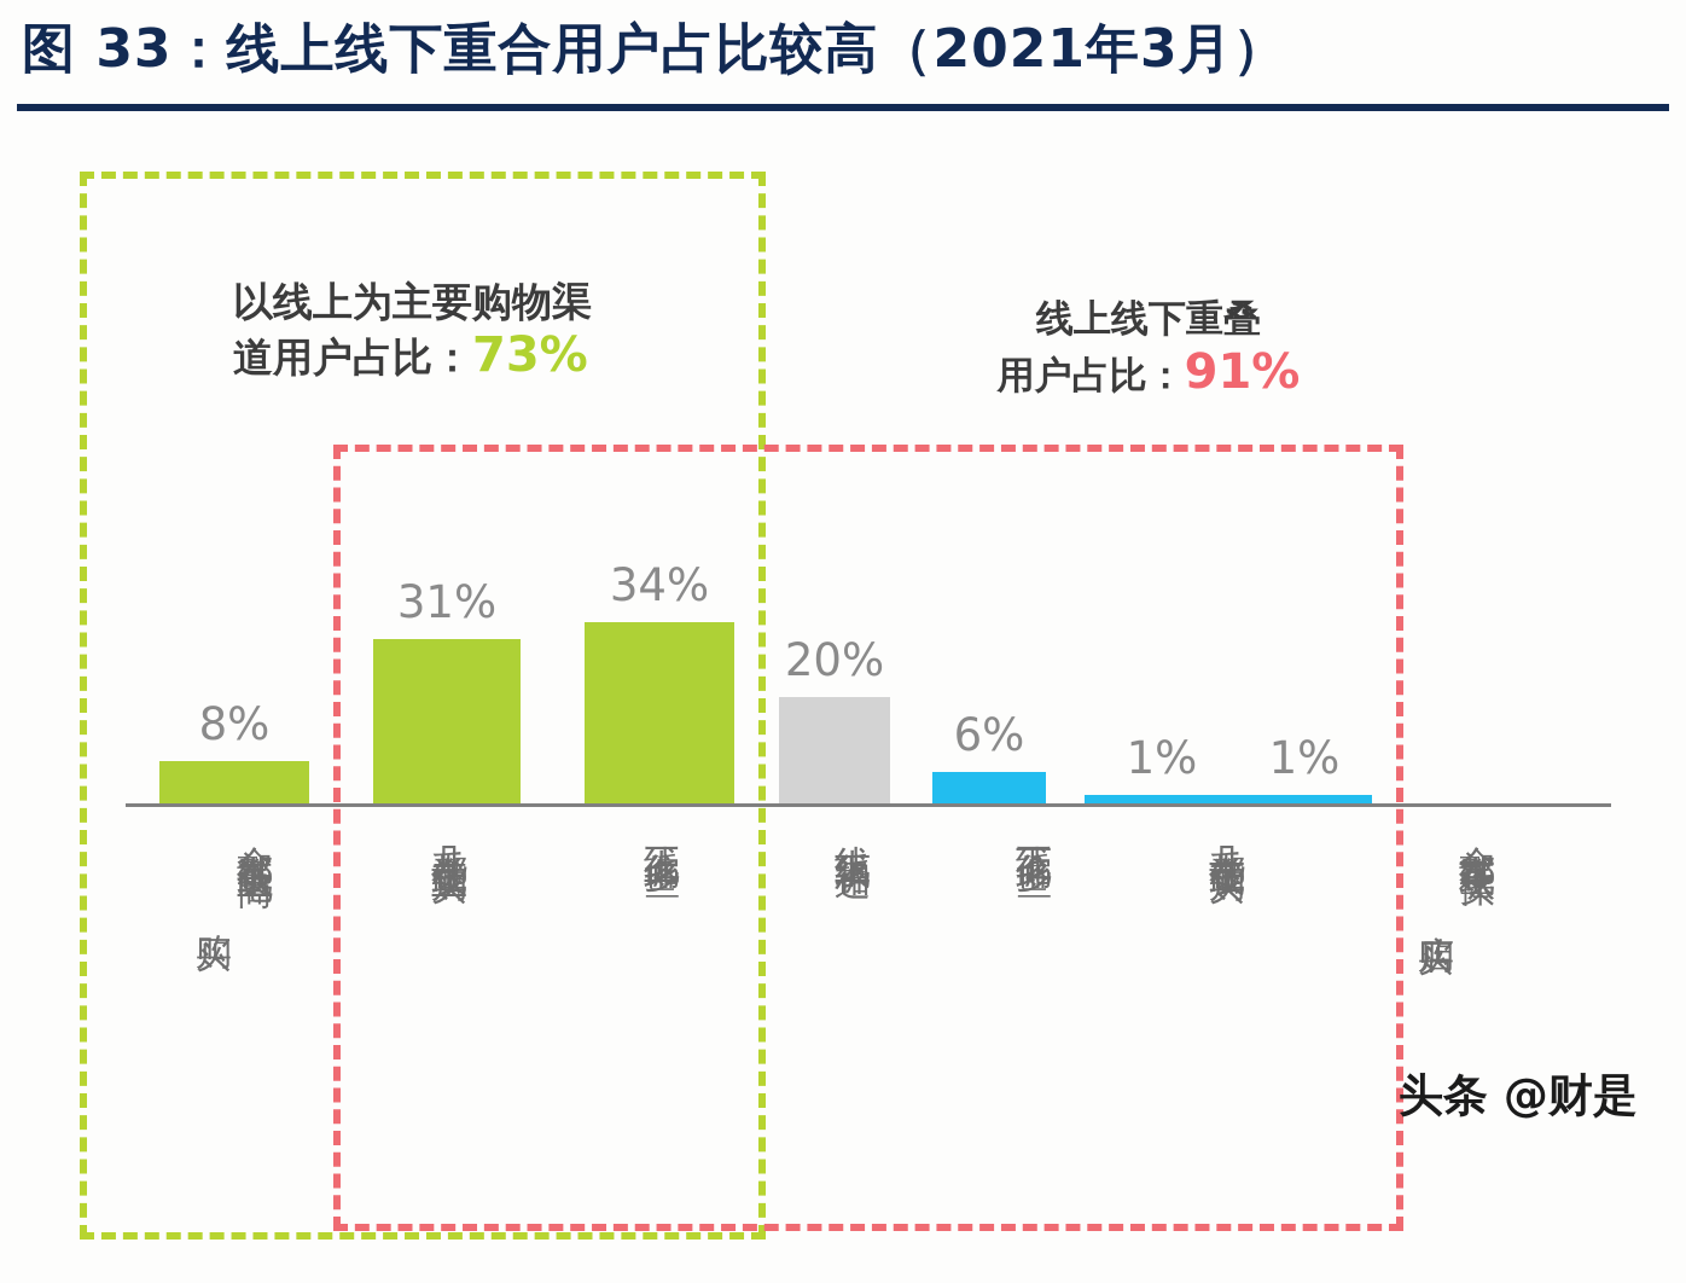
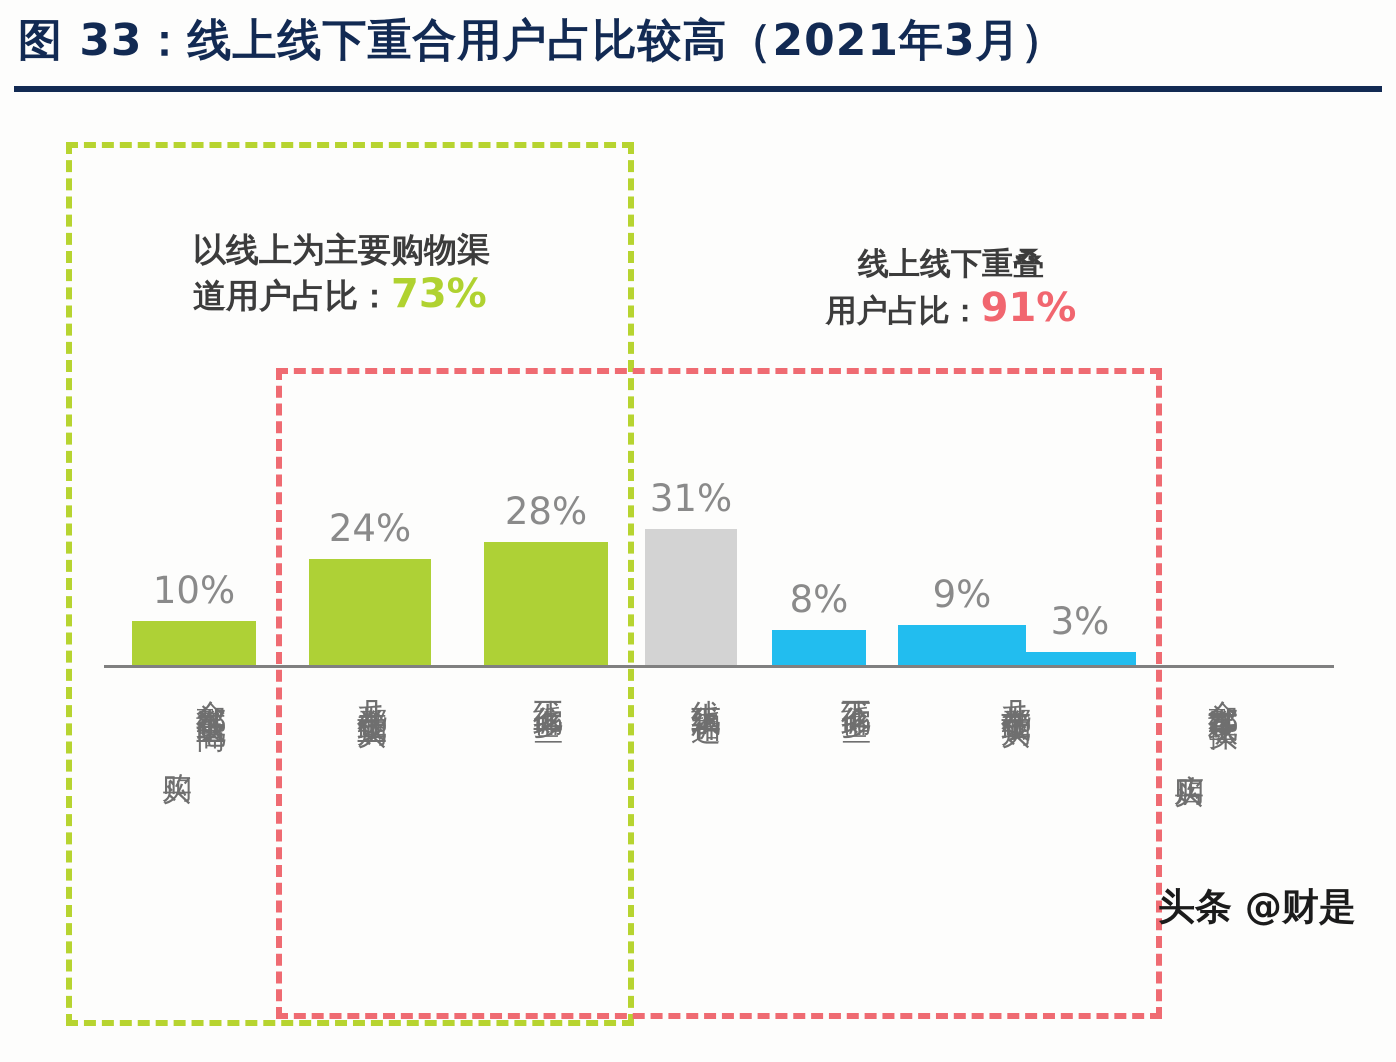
全部都在线上电商购买: 8% -> 10%
几乎都在线上购买: 31% -> 24%
线上偏多一些: 34% -> 28%
线上线下相近: 20% -> 31%
线下偏多一些: 6% -> 8%
几乎都在线下购买: 1% -> 9%
全部都在线下实体店购买: 1% -> 3%
